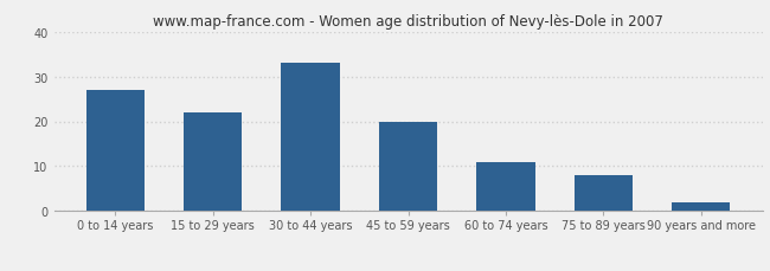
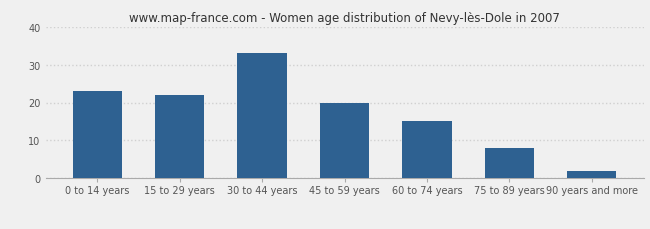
0 to 14 years: 27 -> 23
60 to 74 years: 11 -> 15
